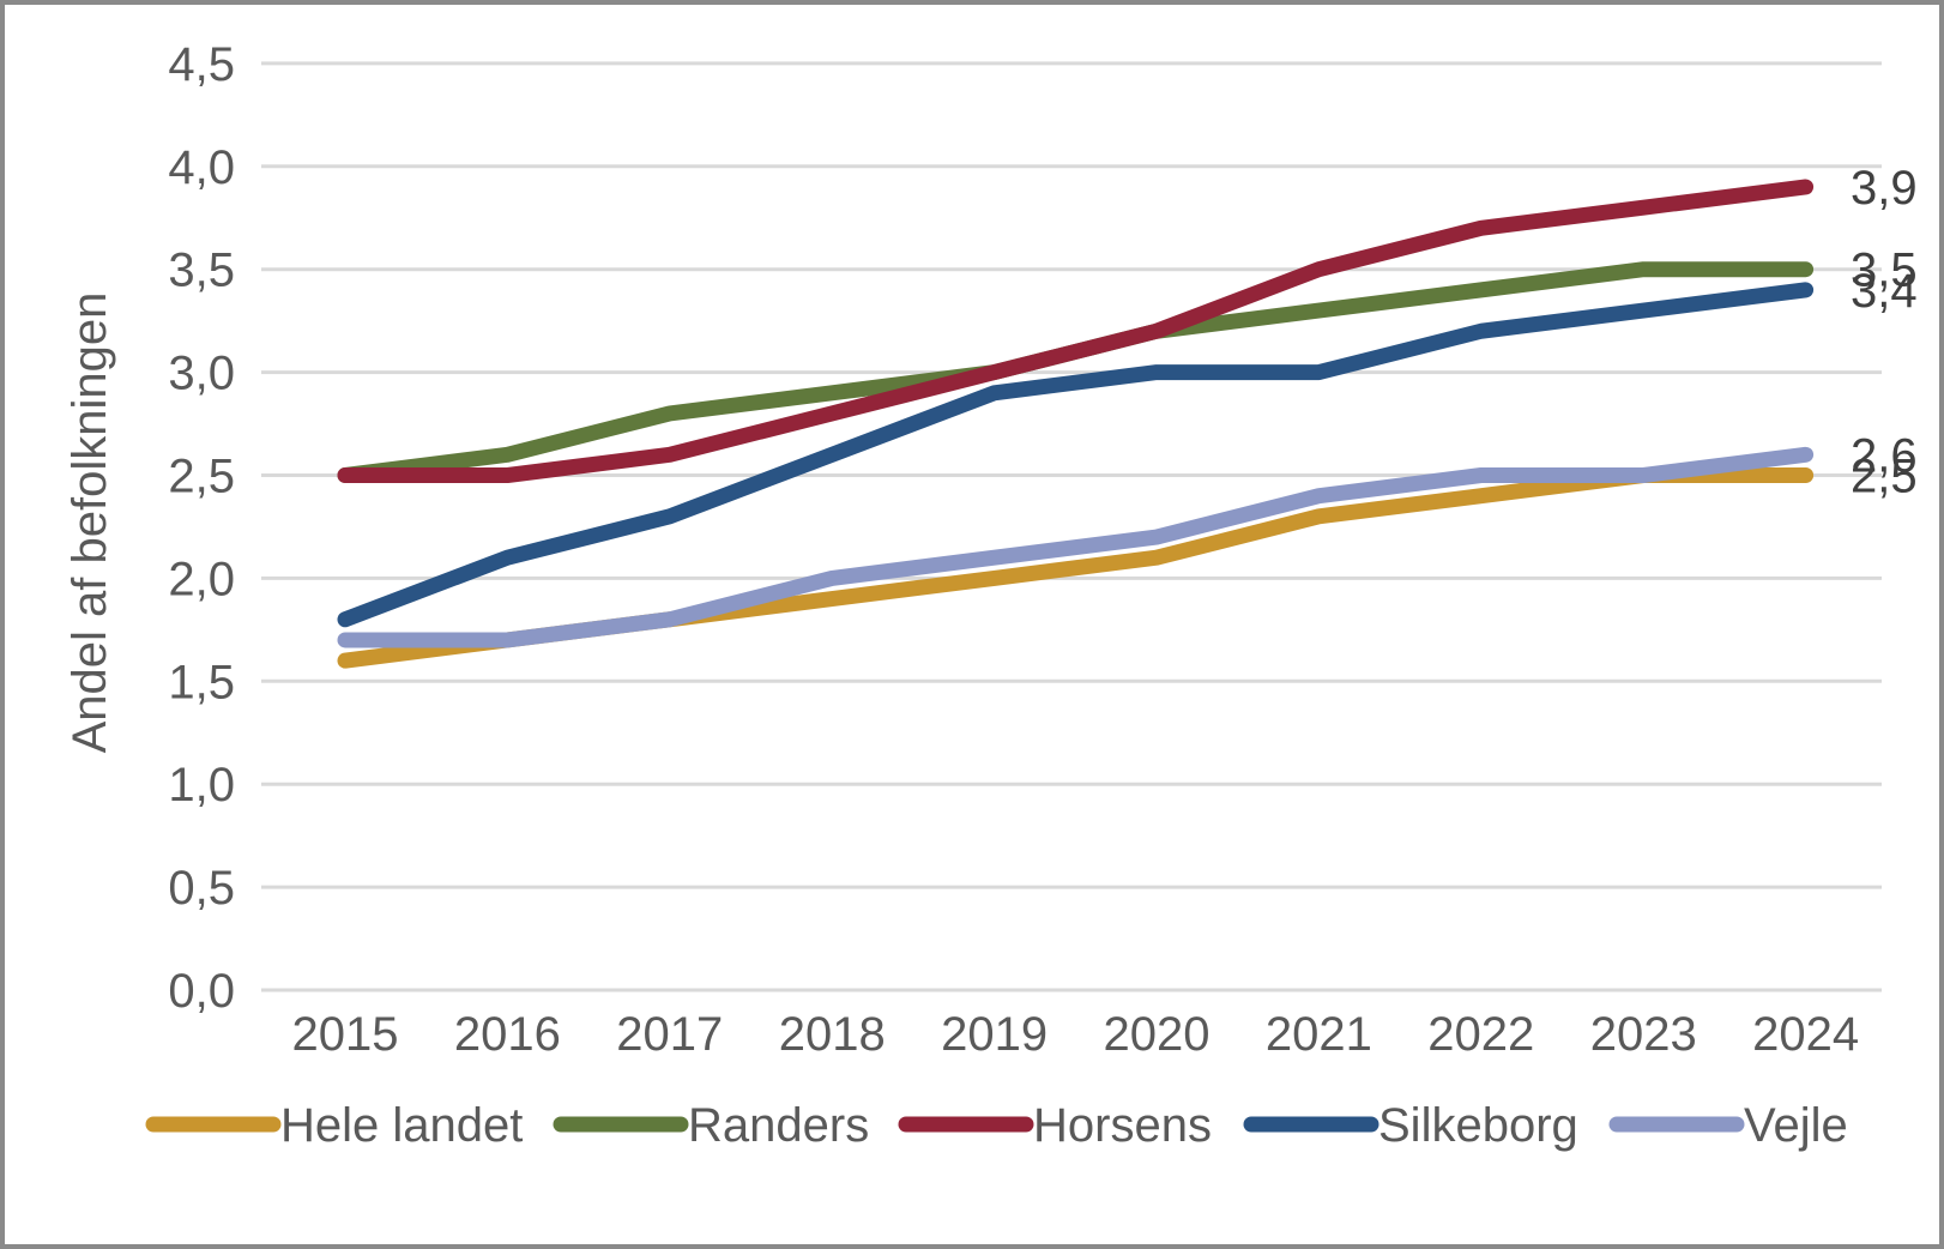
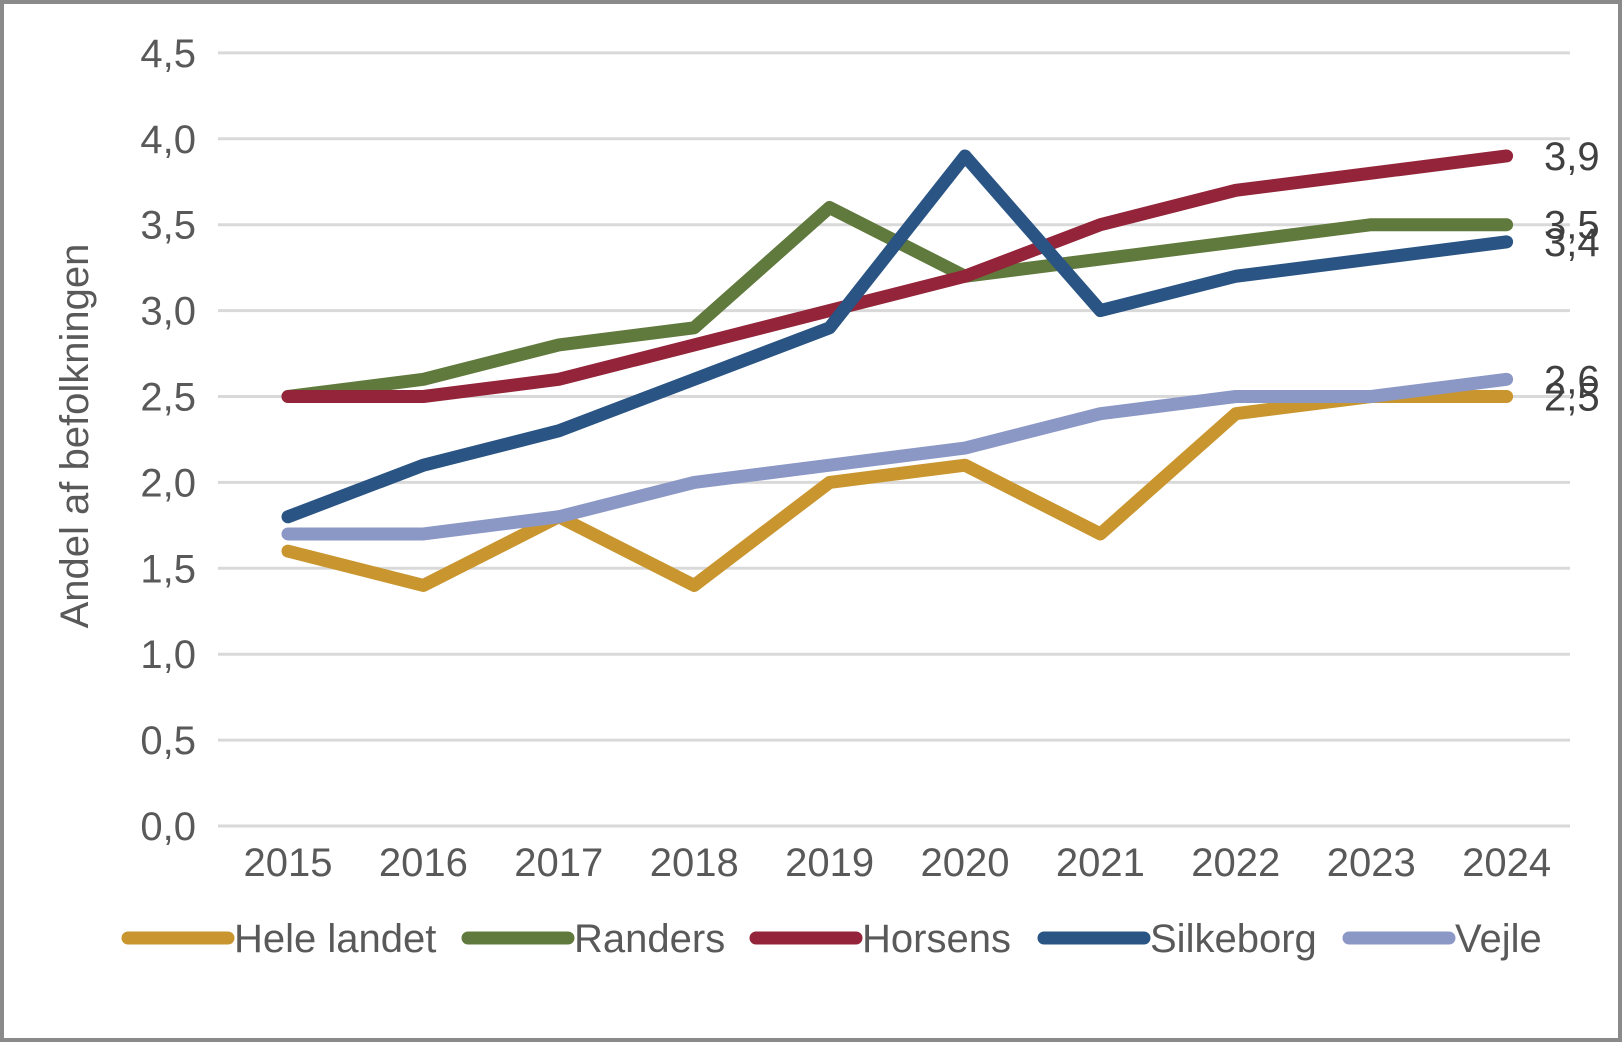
Hele landet/2016: 1,7 -> 1,4
Hele landet/2018: 1,9 -> 1,4
Randers/2019: 3,0 -> 3,6
Silkeborg/2020: 3,0 -> 3,9
Hele landet/2021: 2,3 -> 1,7
